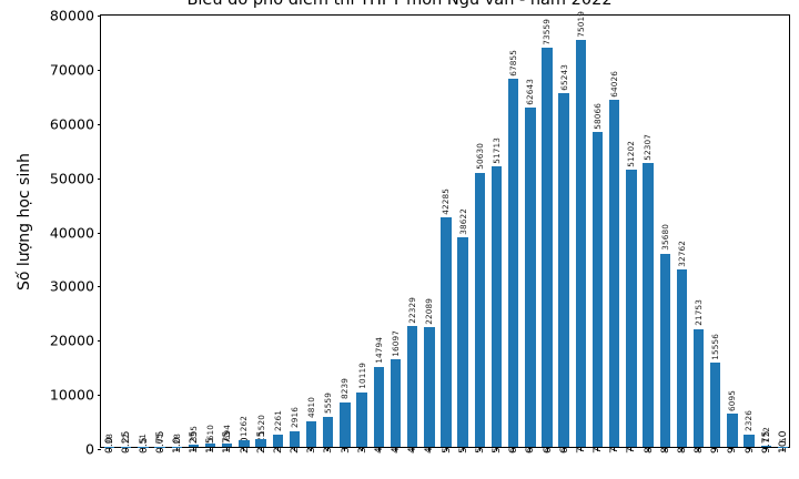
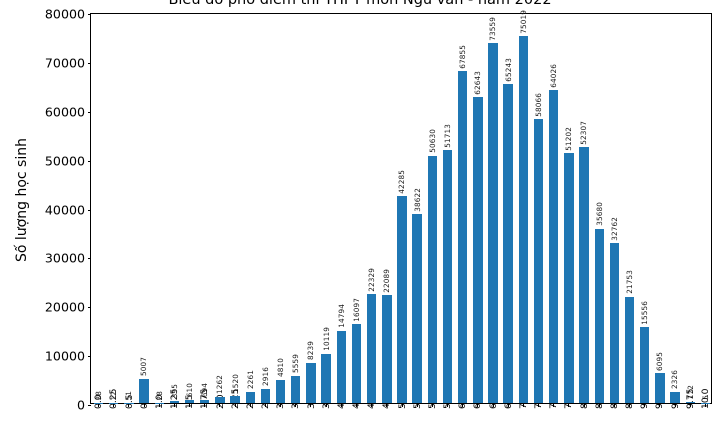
0.75: 65 -> 5007
